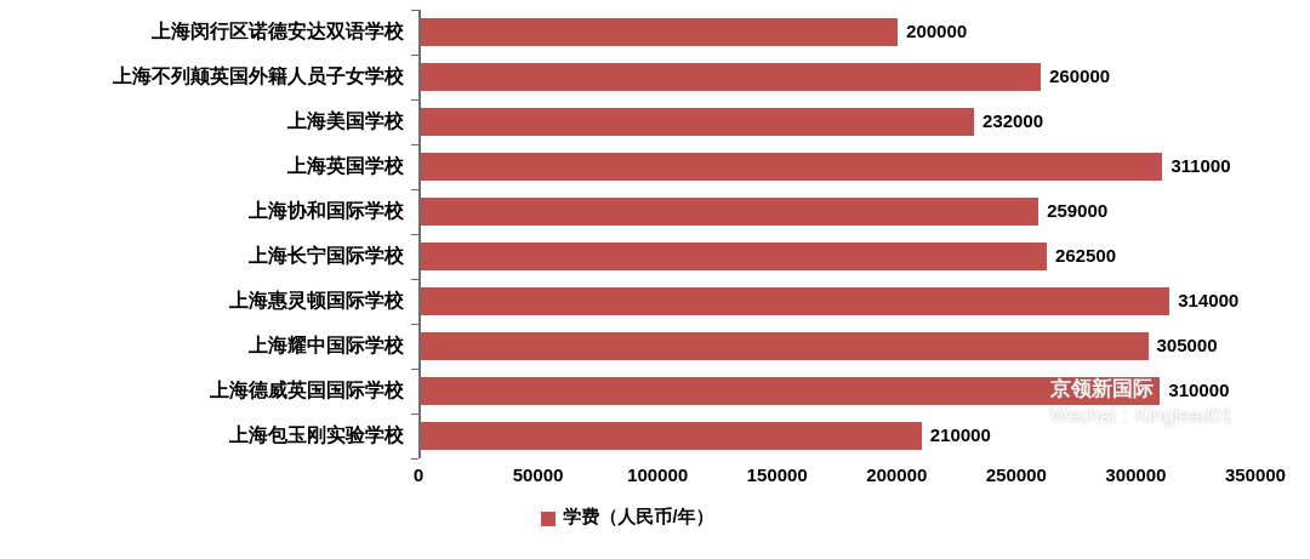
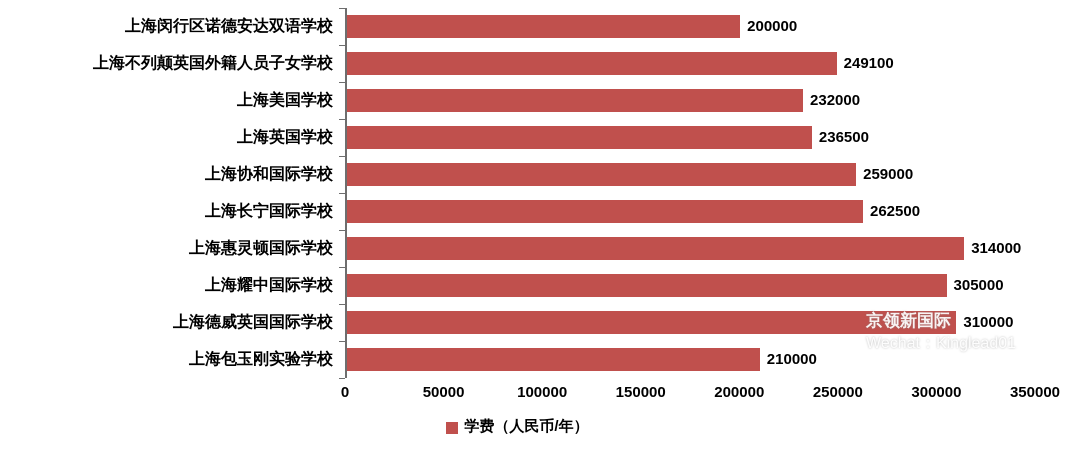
上海不列颠英国外籍人员子女学校: 260000 -> 249100
上海英国学校: 311000 -> 236500
